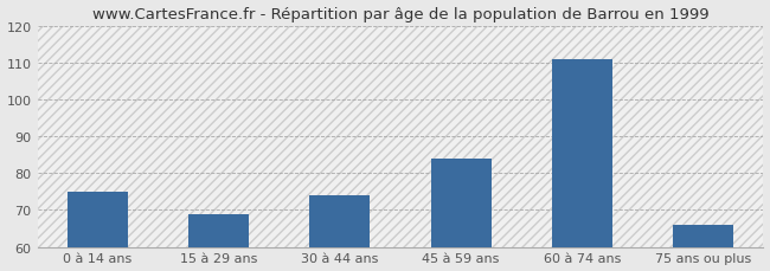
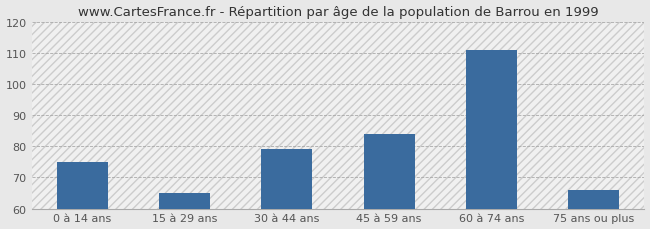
15 à 29 ans: 69 -> 65
30 à 44 ans: 74 -> 79
